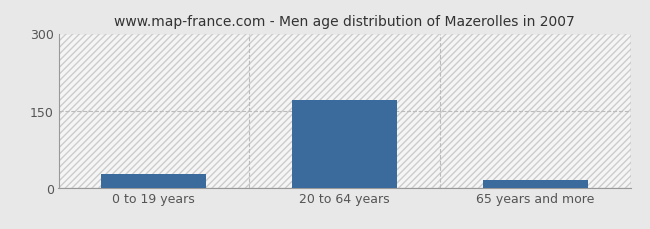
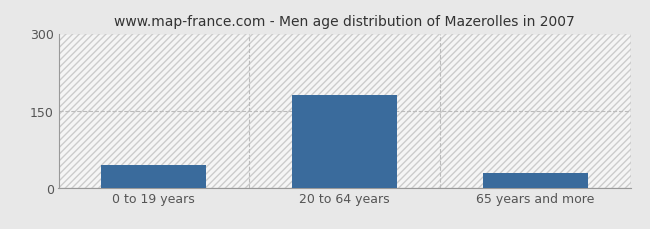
0 to 19 years: 26 -> 44
20 to 64 years: 170 -> 180
65 years and more: 15 -> 28
